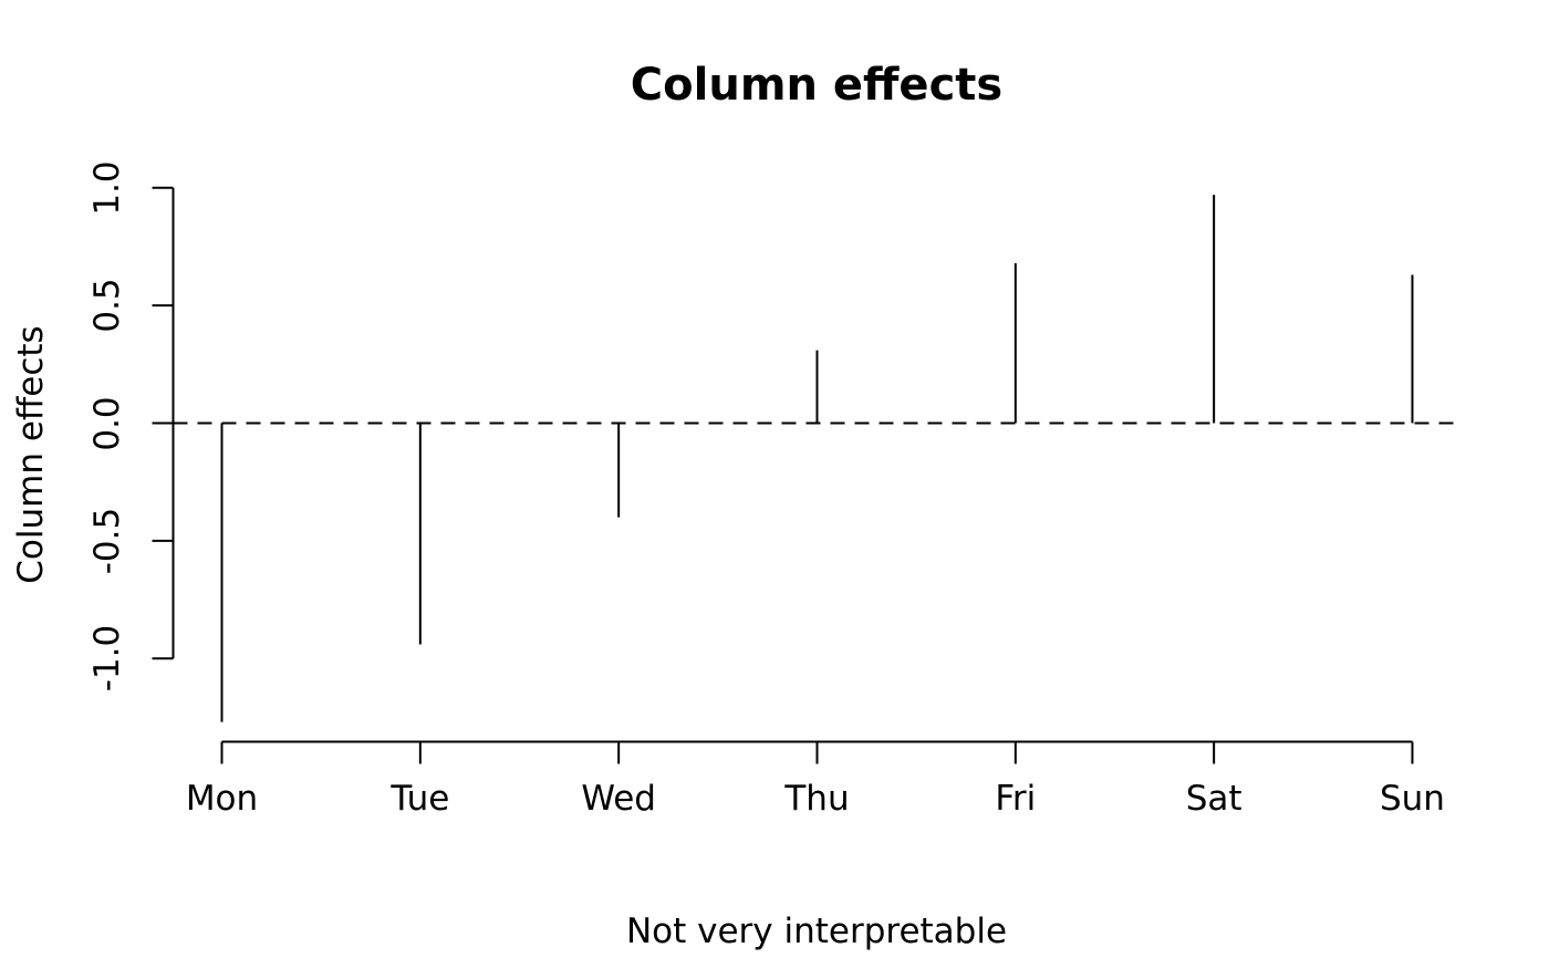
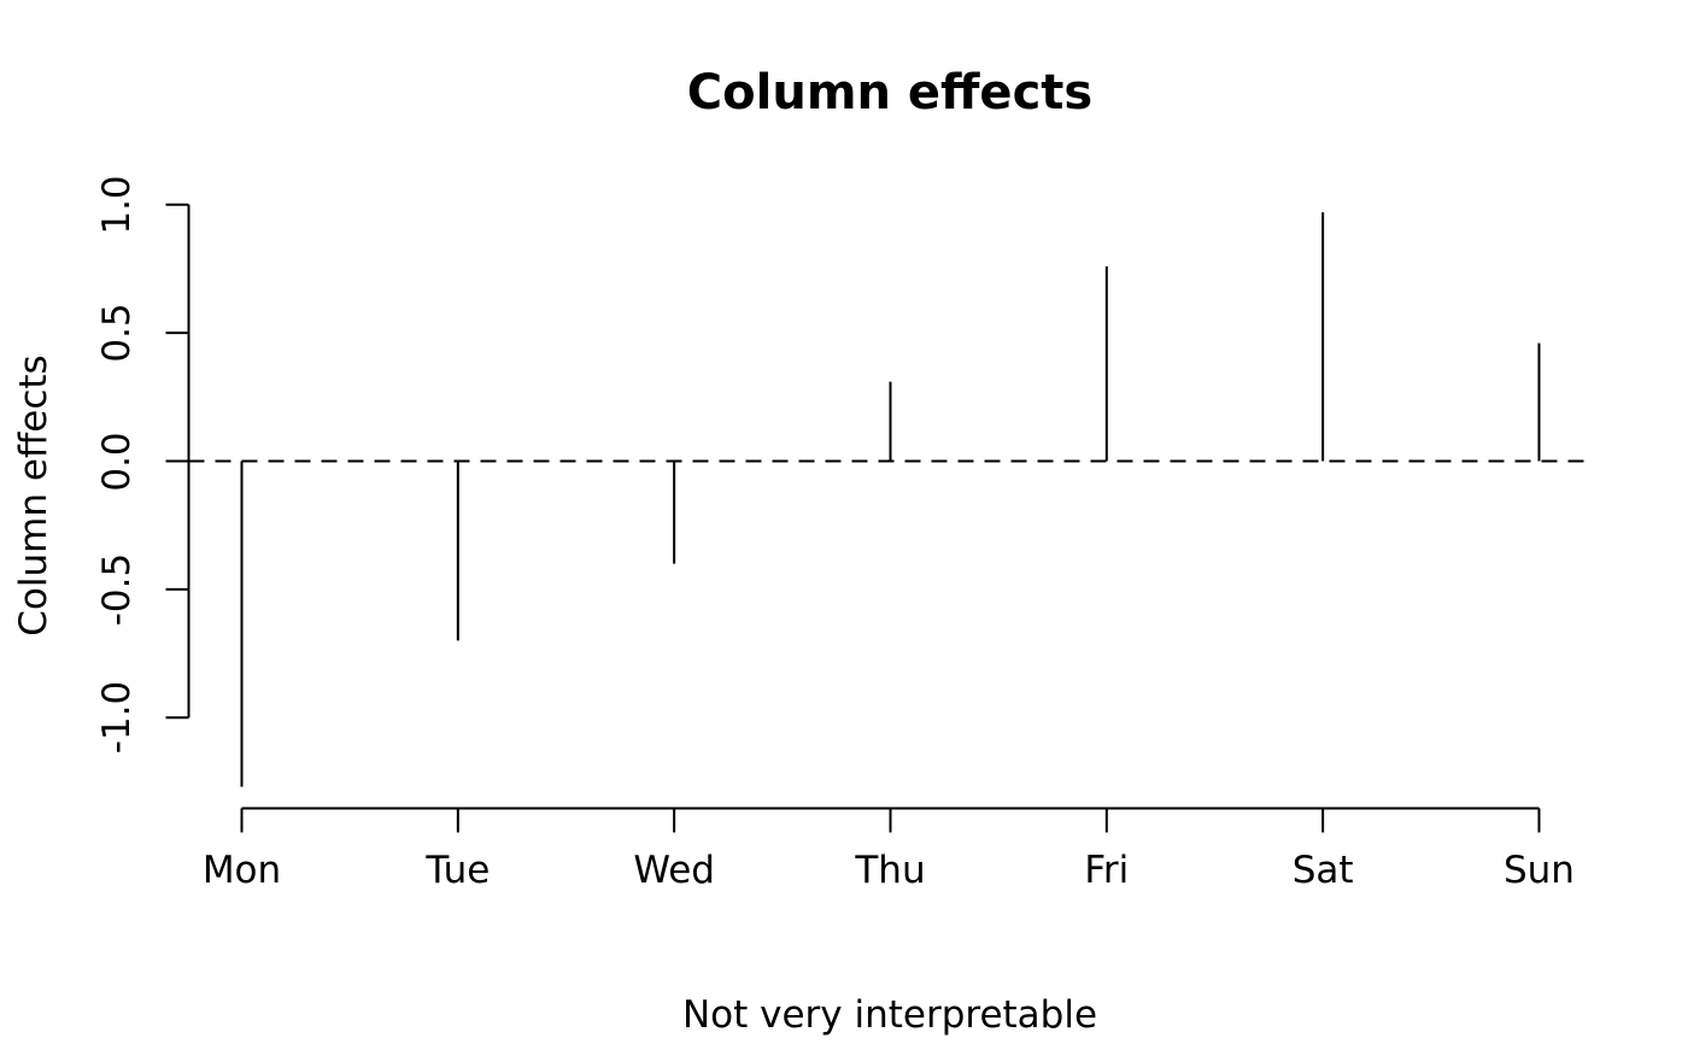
Tue: -0.94 -> -0.70
Fri: 0.68 -> 0.76
Sun: 0.63 -> 0.46
